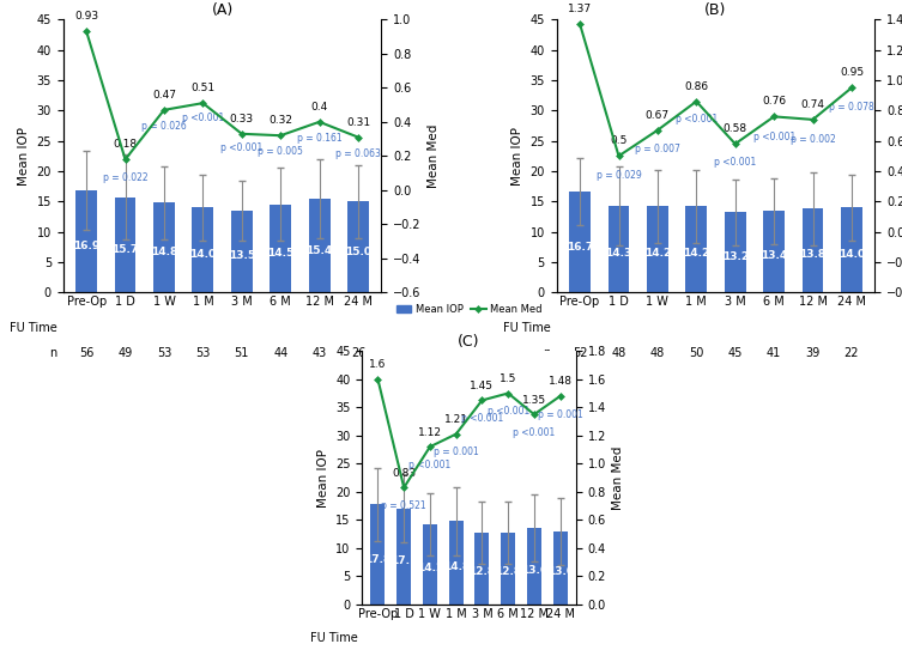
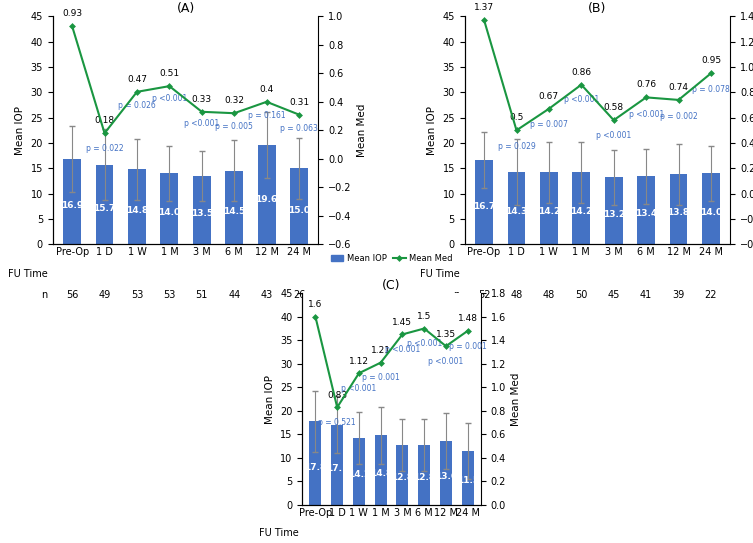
(A)/Mean IOP/12 M: 15.4 -> 19.6
(C)/Mean IOP/24 M: 13.0 -> 11.5
